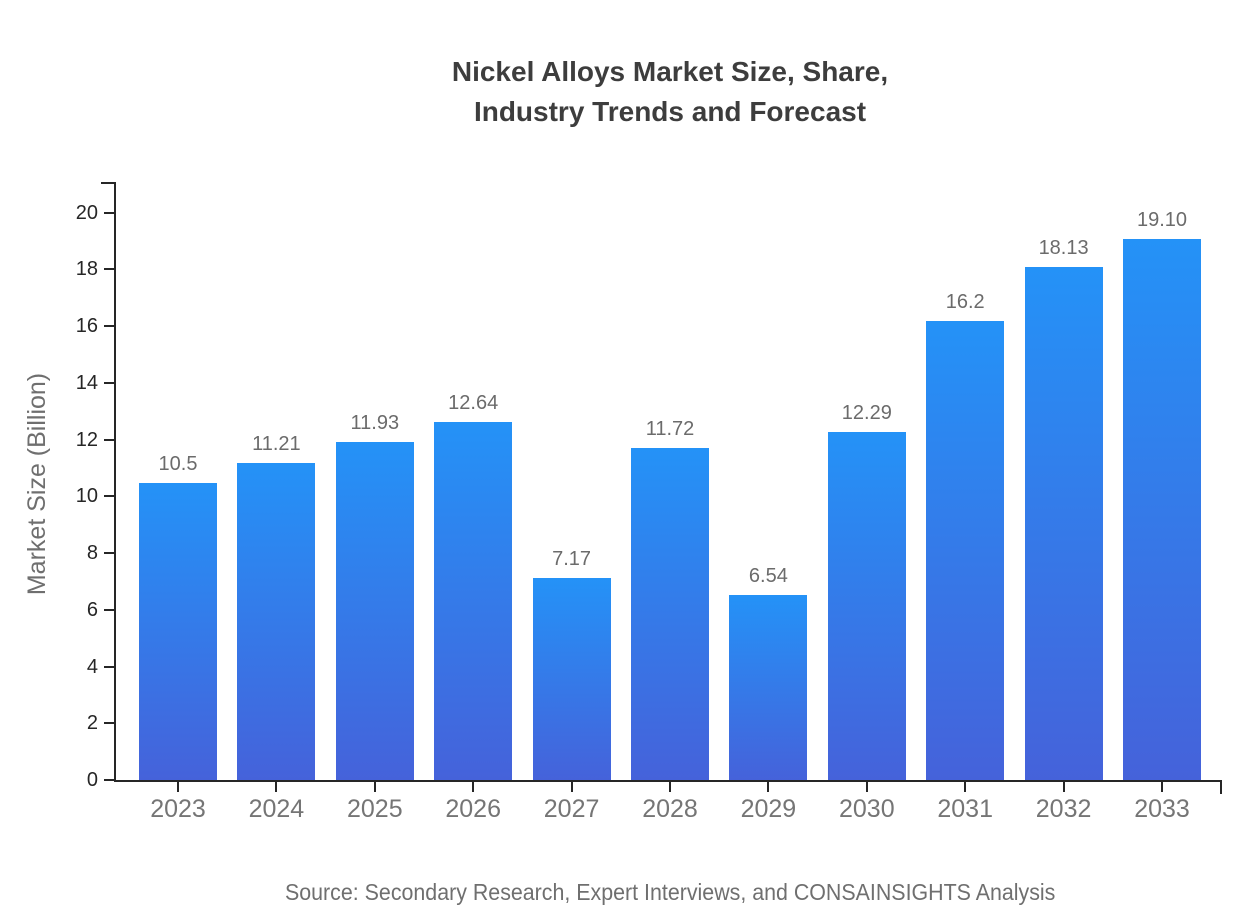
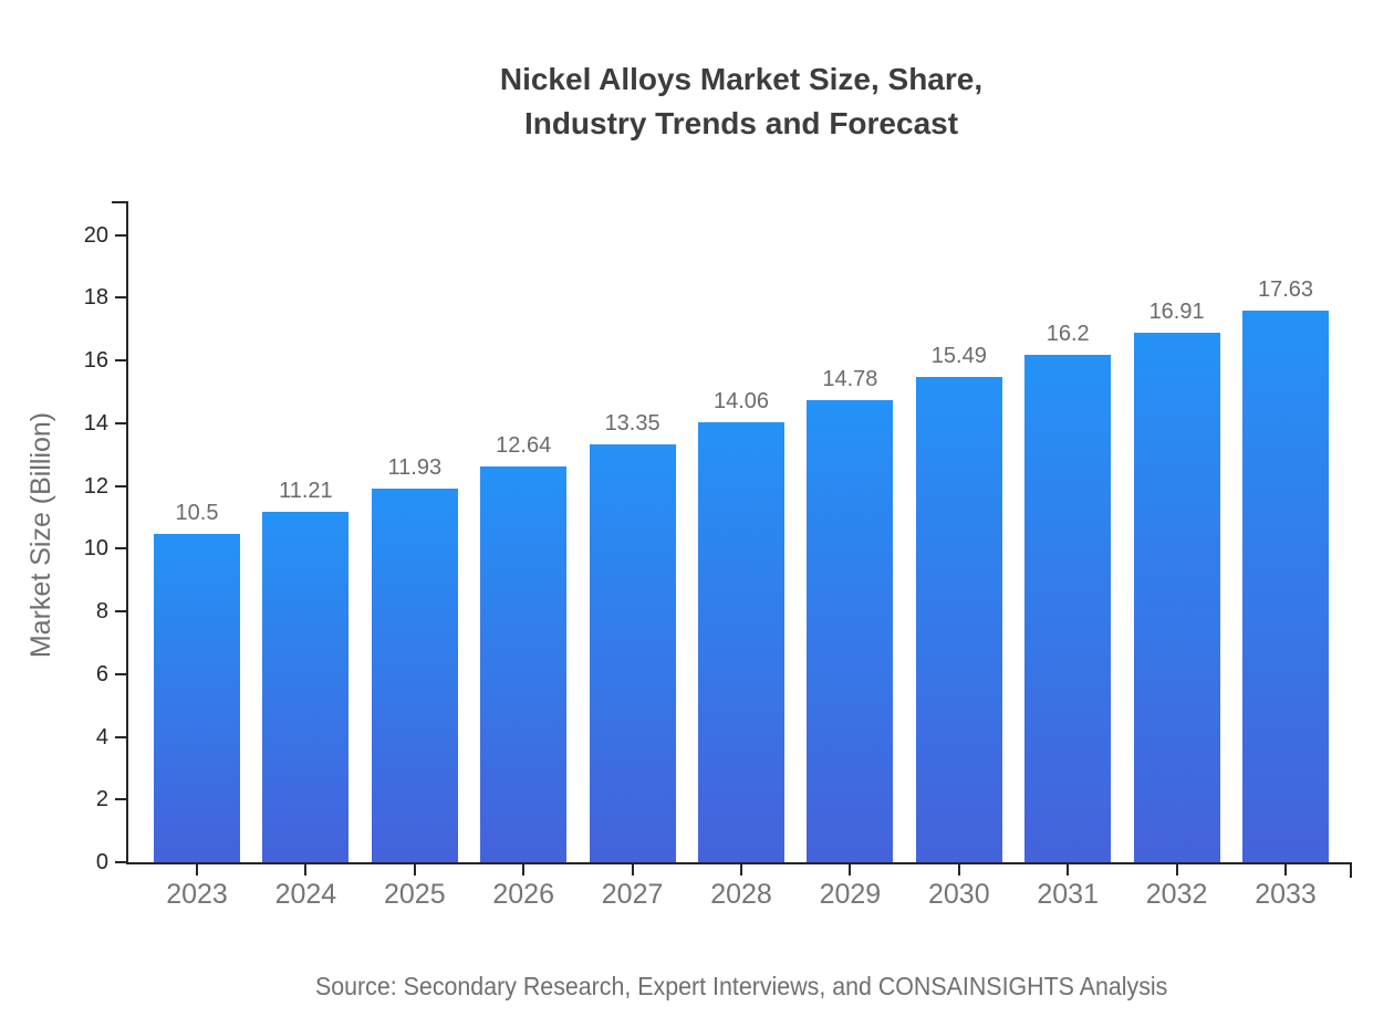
2027: 7.17 -> 13.35
2028: 11.72 -> 14.06
2029: 6.54 -> 14.78
2030: 12.29 -> 15.49
2032: 18.13 -> 16.91
2033: 19.10 -> 17.63
